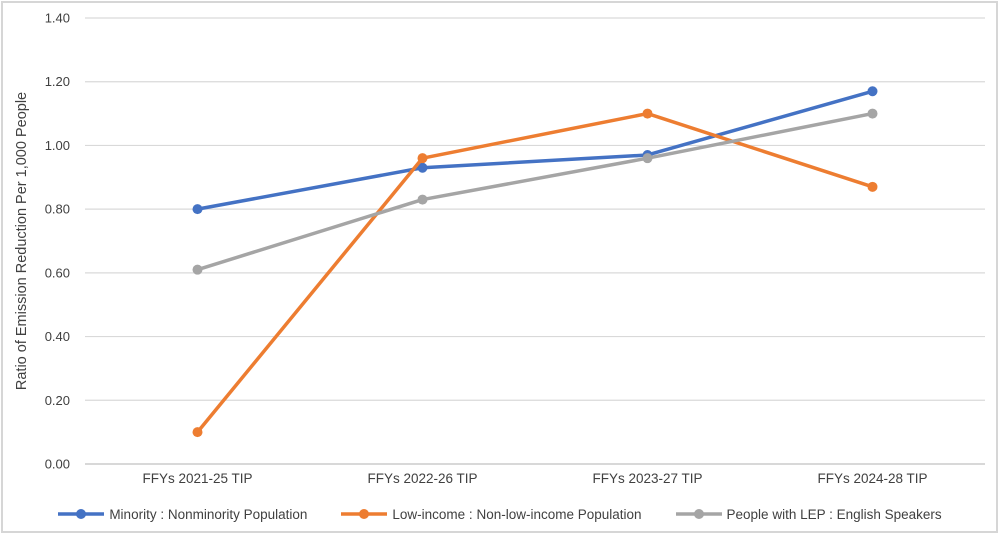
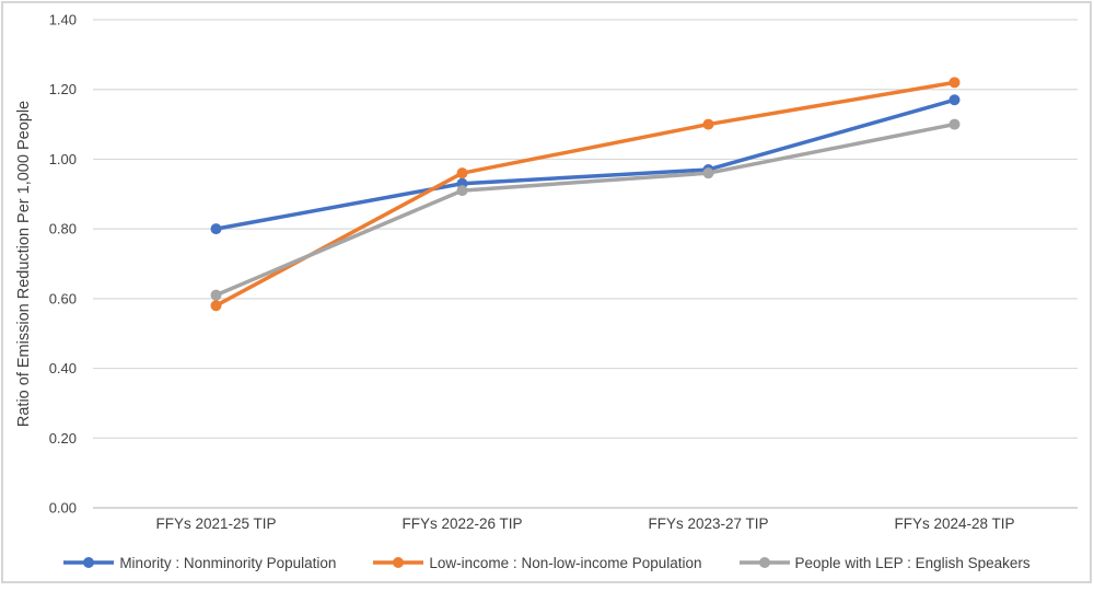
Low-income : Non-low-income Population/FFYs 2021-25 TIP: 0.10 -> 0.58
People with LEP : English Speakers/FFYs 2022-26 TIP: 0.83 -> 0.91
Low-income : Non-low-income Population/FFYs 2024-28 TIP: 0.87 -> 1.22
